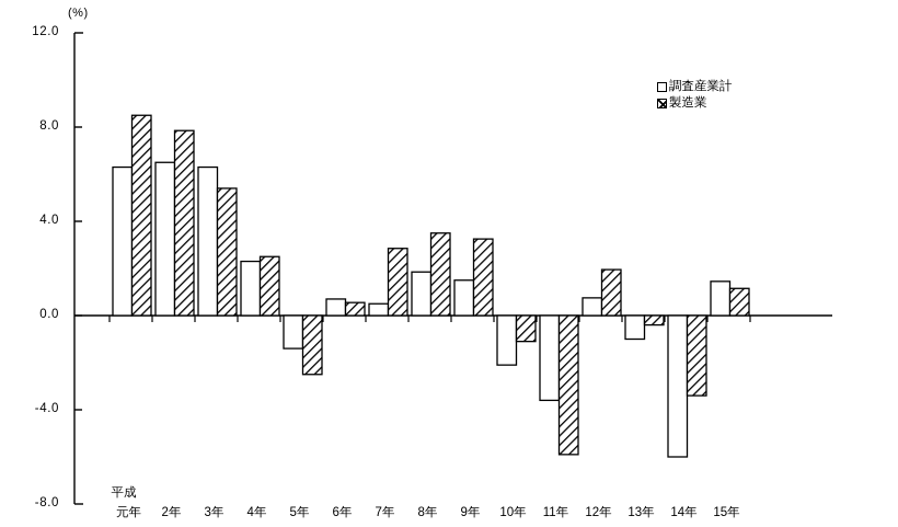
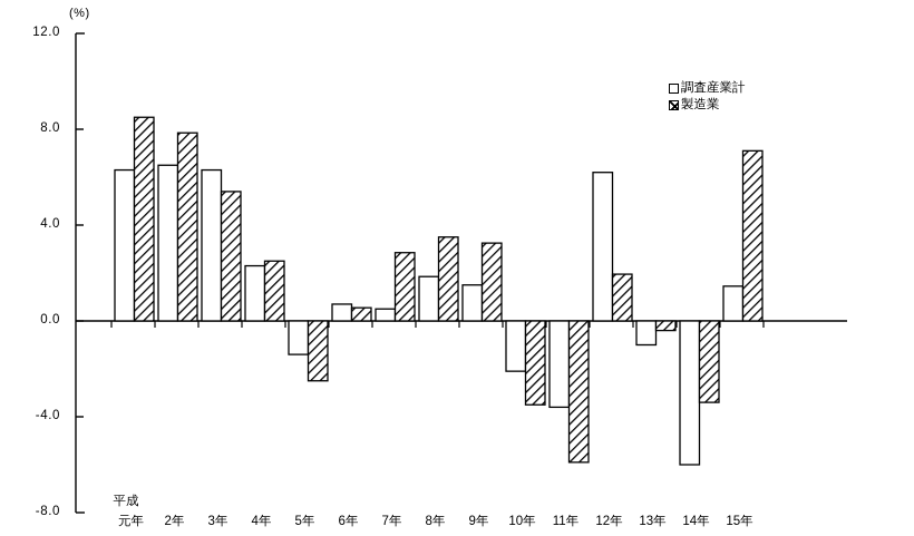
製造業/10年: -1.1 -> -3.5
調査産業計/12年: 0.8 -> 6.2
製造業/15年: 1.1 -> 7.1
